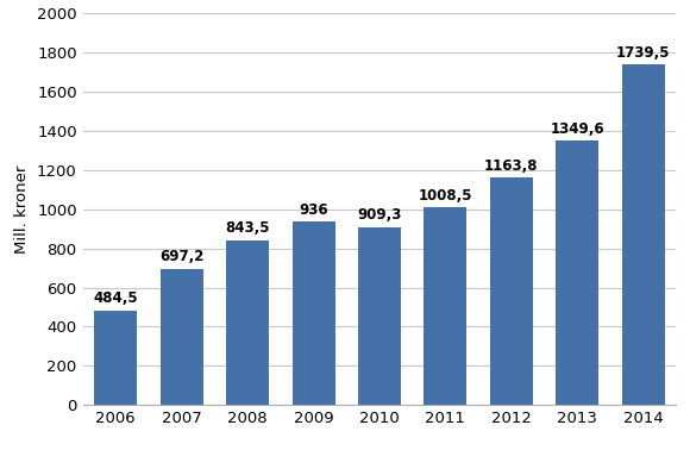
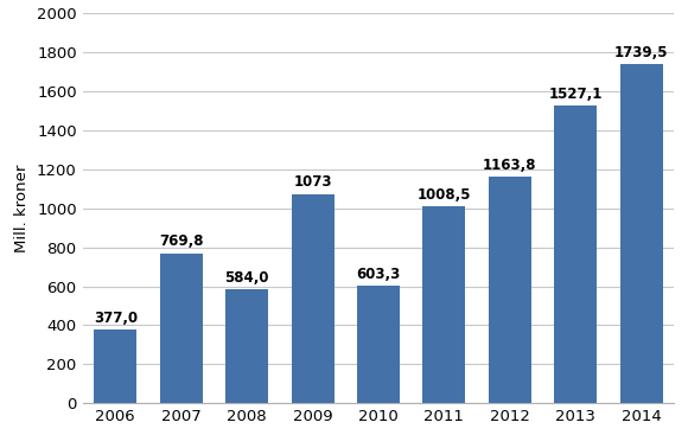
2006: 484,5 -> 377,0
2007: 697,2 -> 769,8
2008: 843,5 -> 584,0
2009: 936 -> 1073
2010: 909,3 -> 603,3
2013: 1349,6 -> 1527,1
